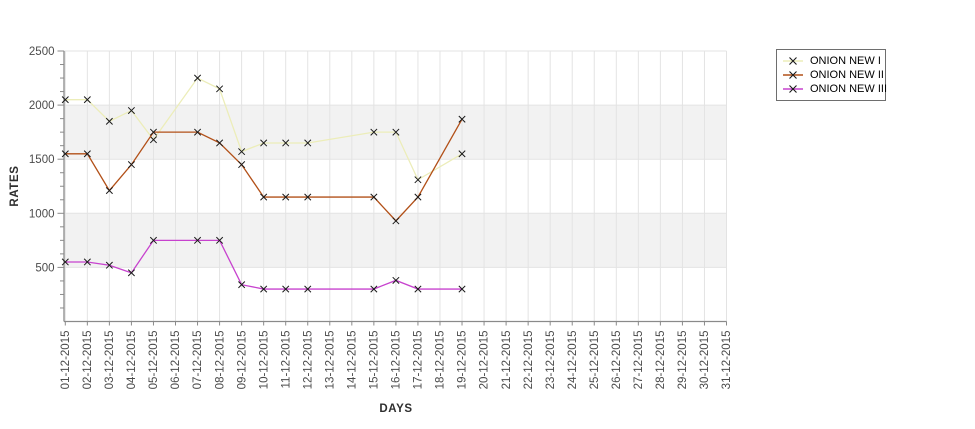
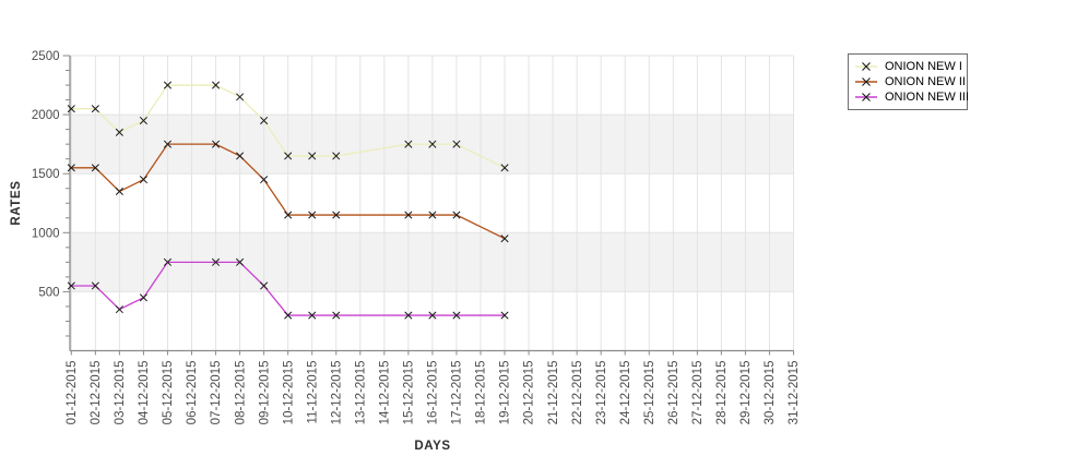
ONION NEW II/03-12-2015: 1210 -> 1350
ONION NEW III/03-12-2015: 520 -> 350
ONION NEW I/05-12-2015: 1680 -> 2250
ONION NEW I/09-12-2015: 1570 -> 1950
ONION NEW III/09-12-2015: 340 -> 550
ONION NEW II/16-12-2015: 930 -> 1150
ONION NEW III/16-12-2015: 380 -> 300
ONION NEW I/17-12-2015: 1310 -> 1750
ONION NEW II/19-12-2015: 1870 -> 950
